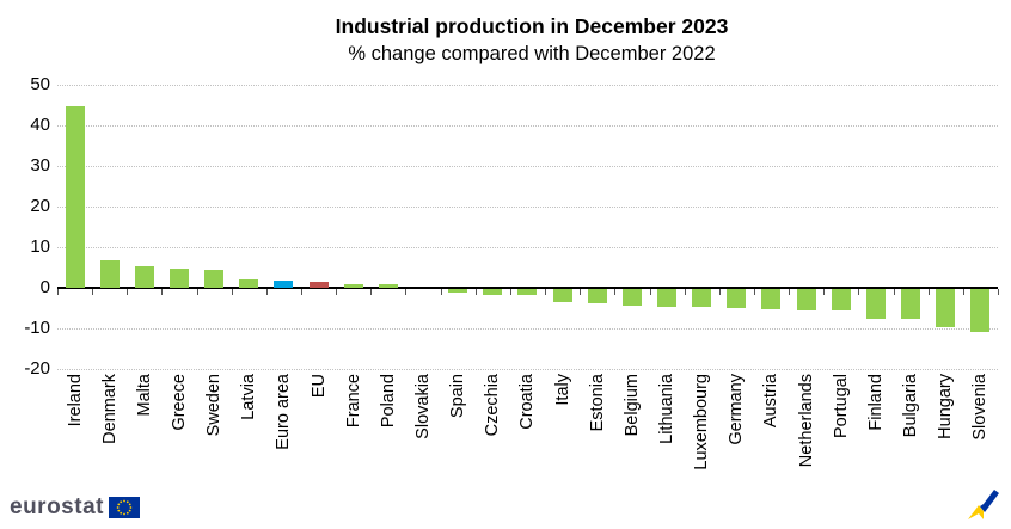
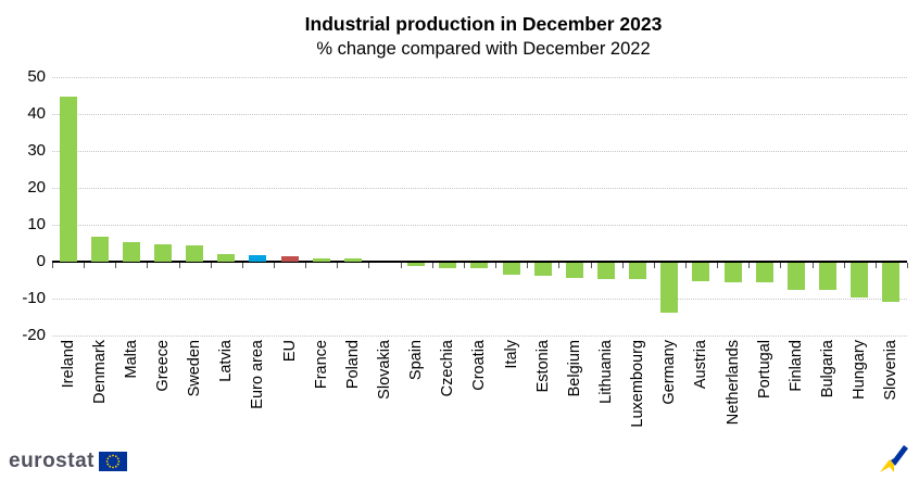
Germany: -4 -> -13
